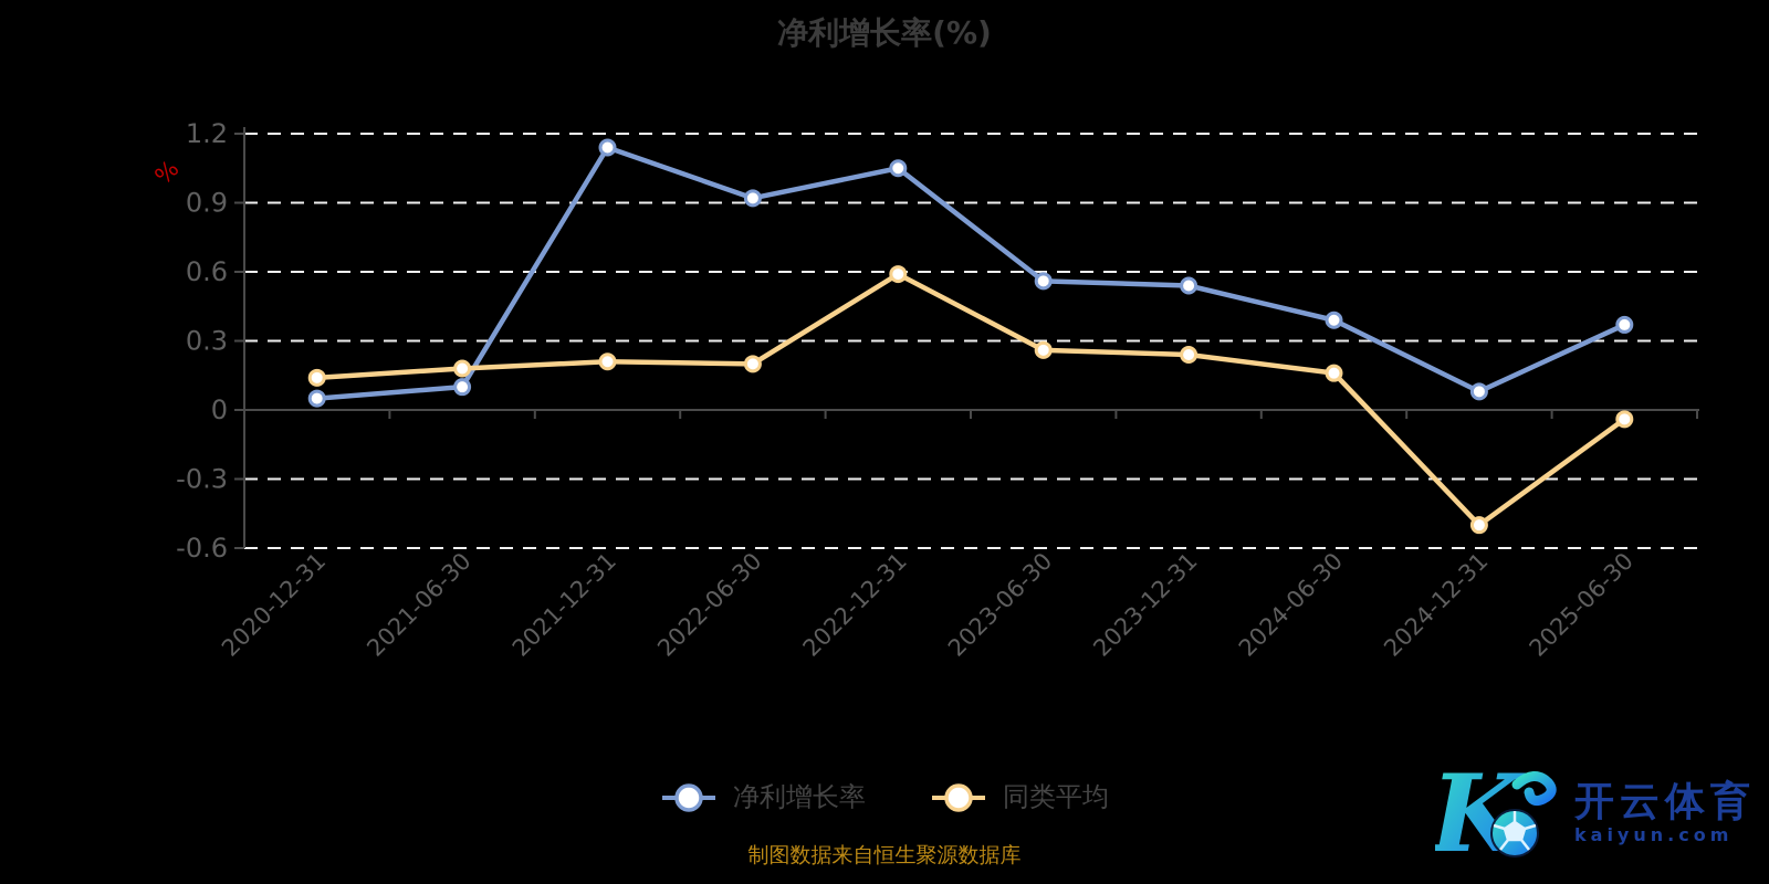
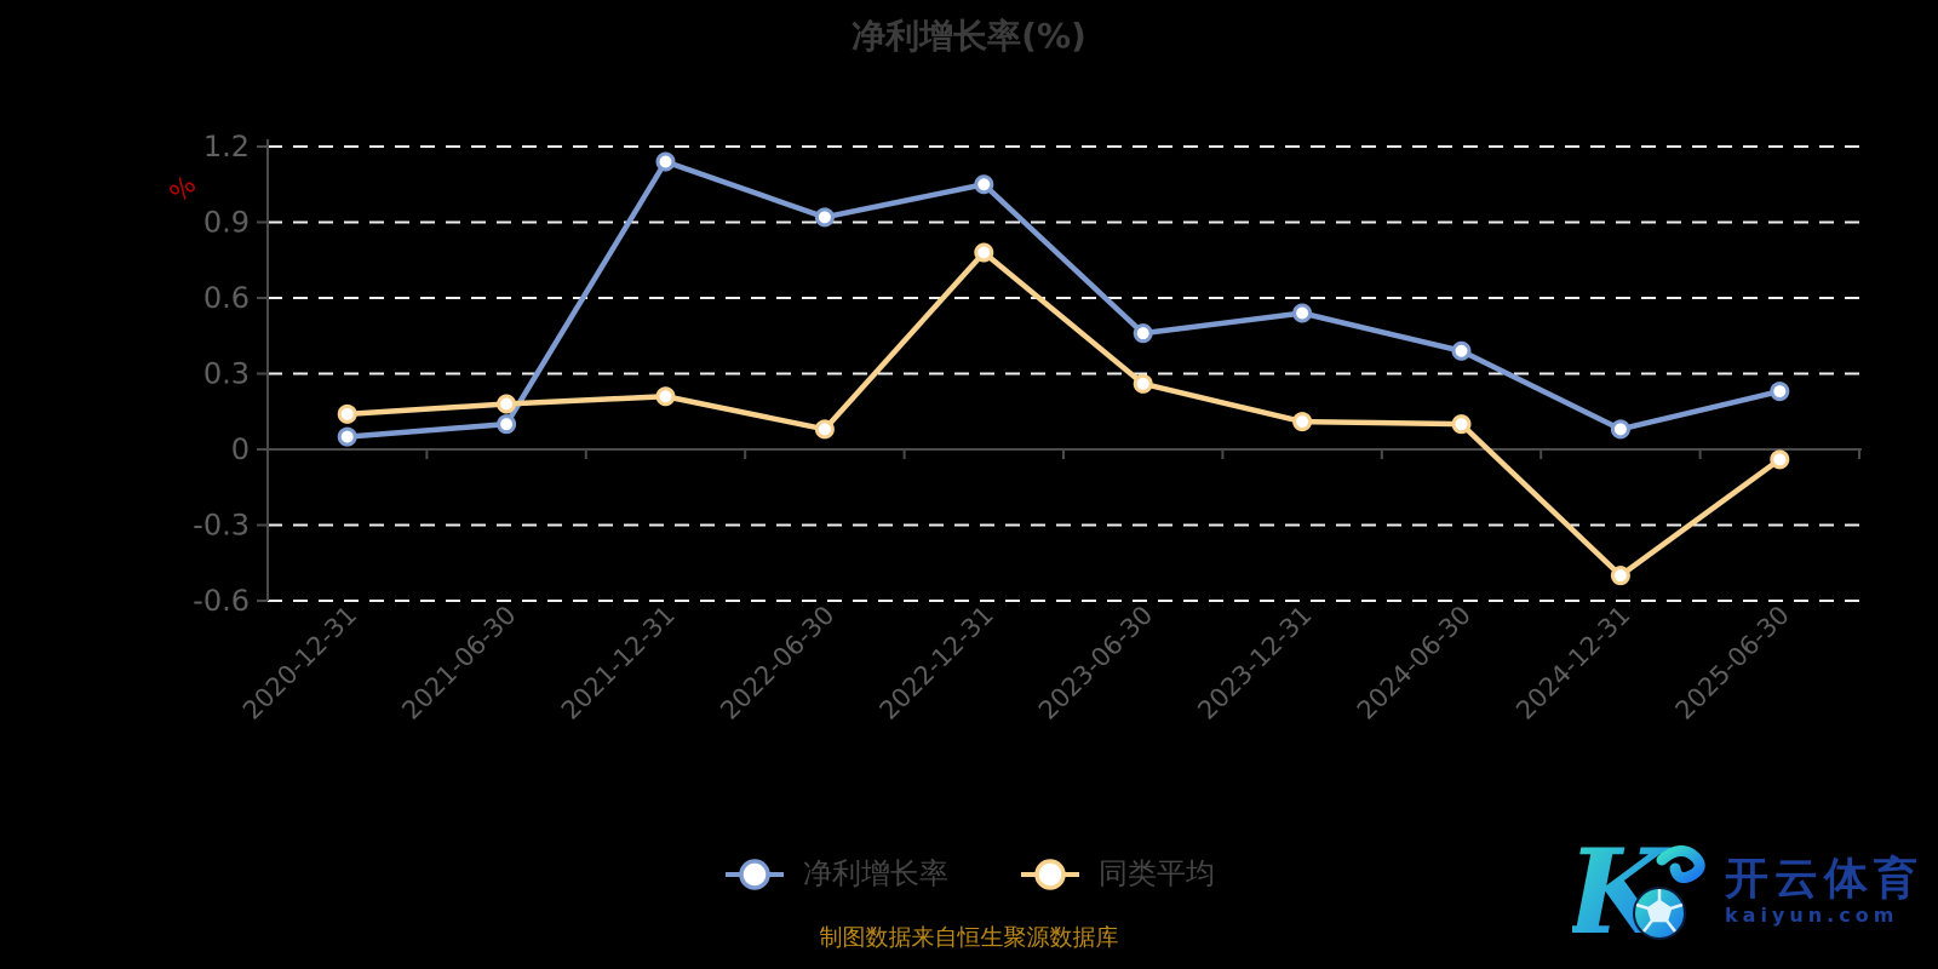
同类平均/2022-06-30: 0.20 -> 0.08
同类平均/2022-12-31: 0.59 -> 0.78
净利增长率/2023-06-30: 0.56 -> 0.46
同类平均/2023-12-31: 0.24 -> 0.11
同类平均/2024-06-30: 0.16 -> 0.10
净利增长率/2025-06-30: 0.37 -> 0.23
